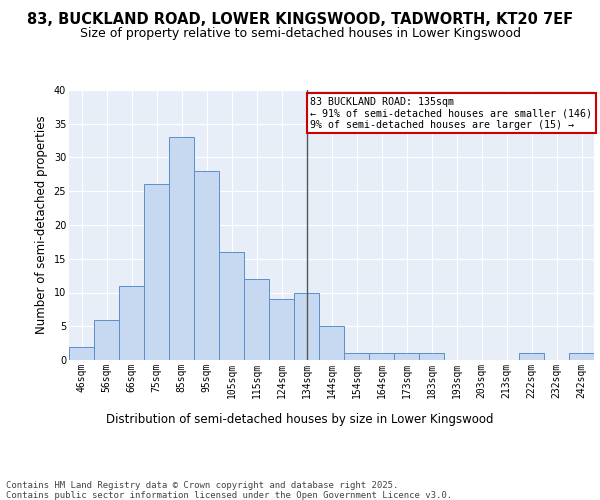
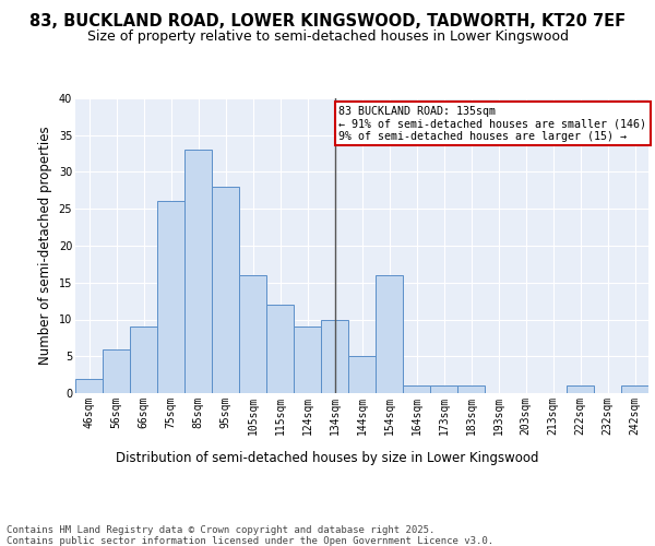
66sqm: 11 -> 9
154sqm: 1 -> 16
